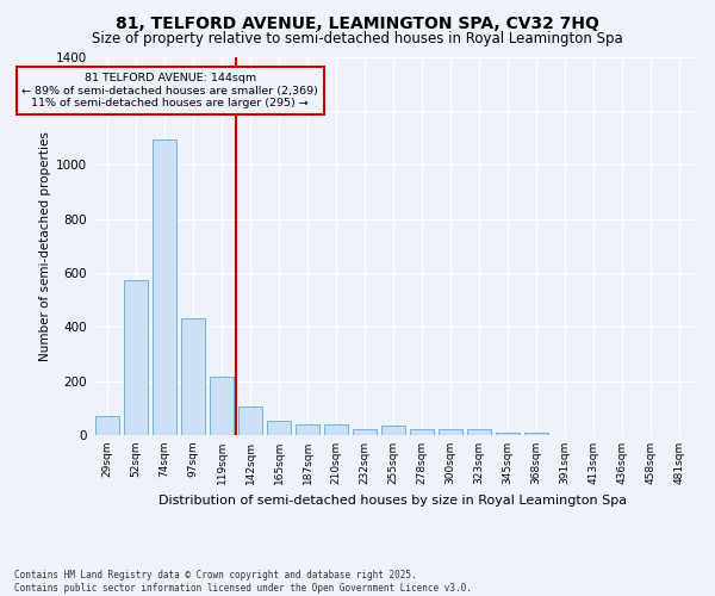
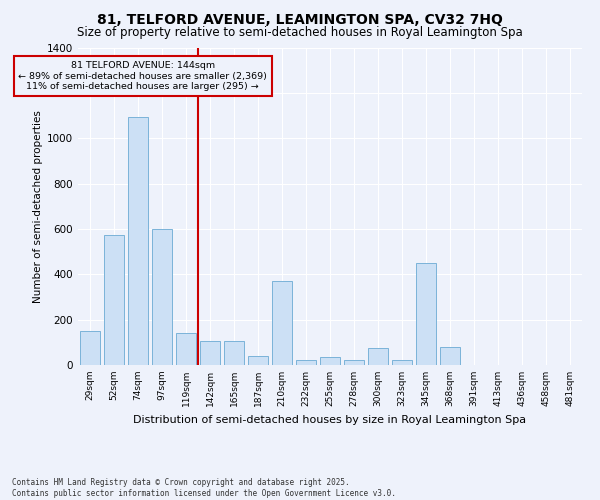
29sqm: 70 -> 150
97sqm: 430 -> 600
119sqm: 215 -> 140
165sqm: 55 -> 105
210sqm: 40 -> 370
300sqm: 20 -> 75
345sqm: 10 -> 450
368sqm: 10 -> 80
